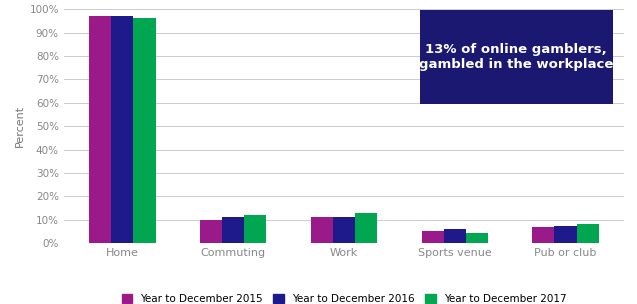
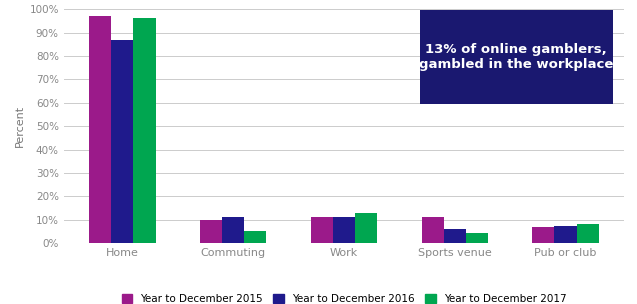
Year to December 2016/Home: 97.0% -> 87.0%
Year to December 2017/Commuting: 12.0% -> 5.0%
Year to December 2015/Sports venue: 5% -> 11%
